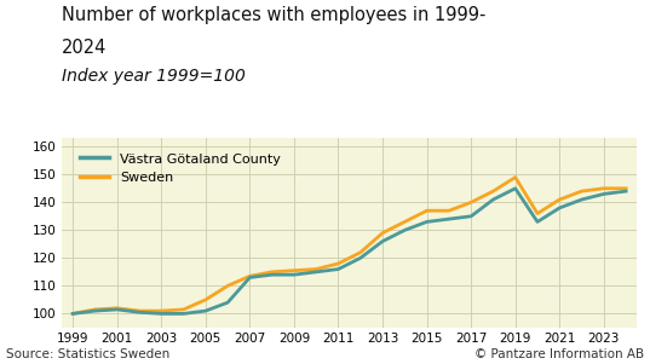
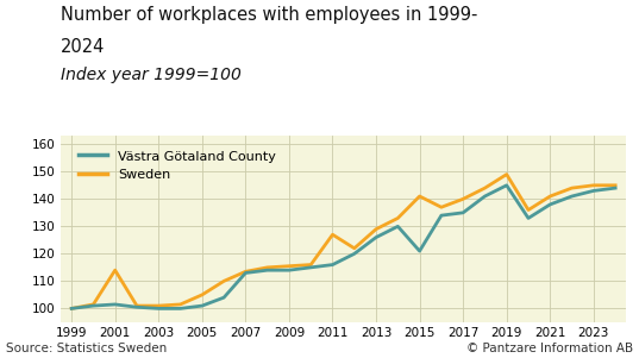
Sweden/2001: 102.0 -> 114.0
Sweden/2011: 118.0 -> 127.0
Västra Götaland County/2015: 133.0 -> 121.0
Sweden/2015: 137.0 -> 141.0
